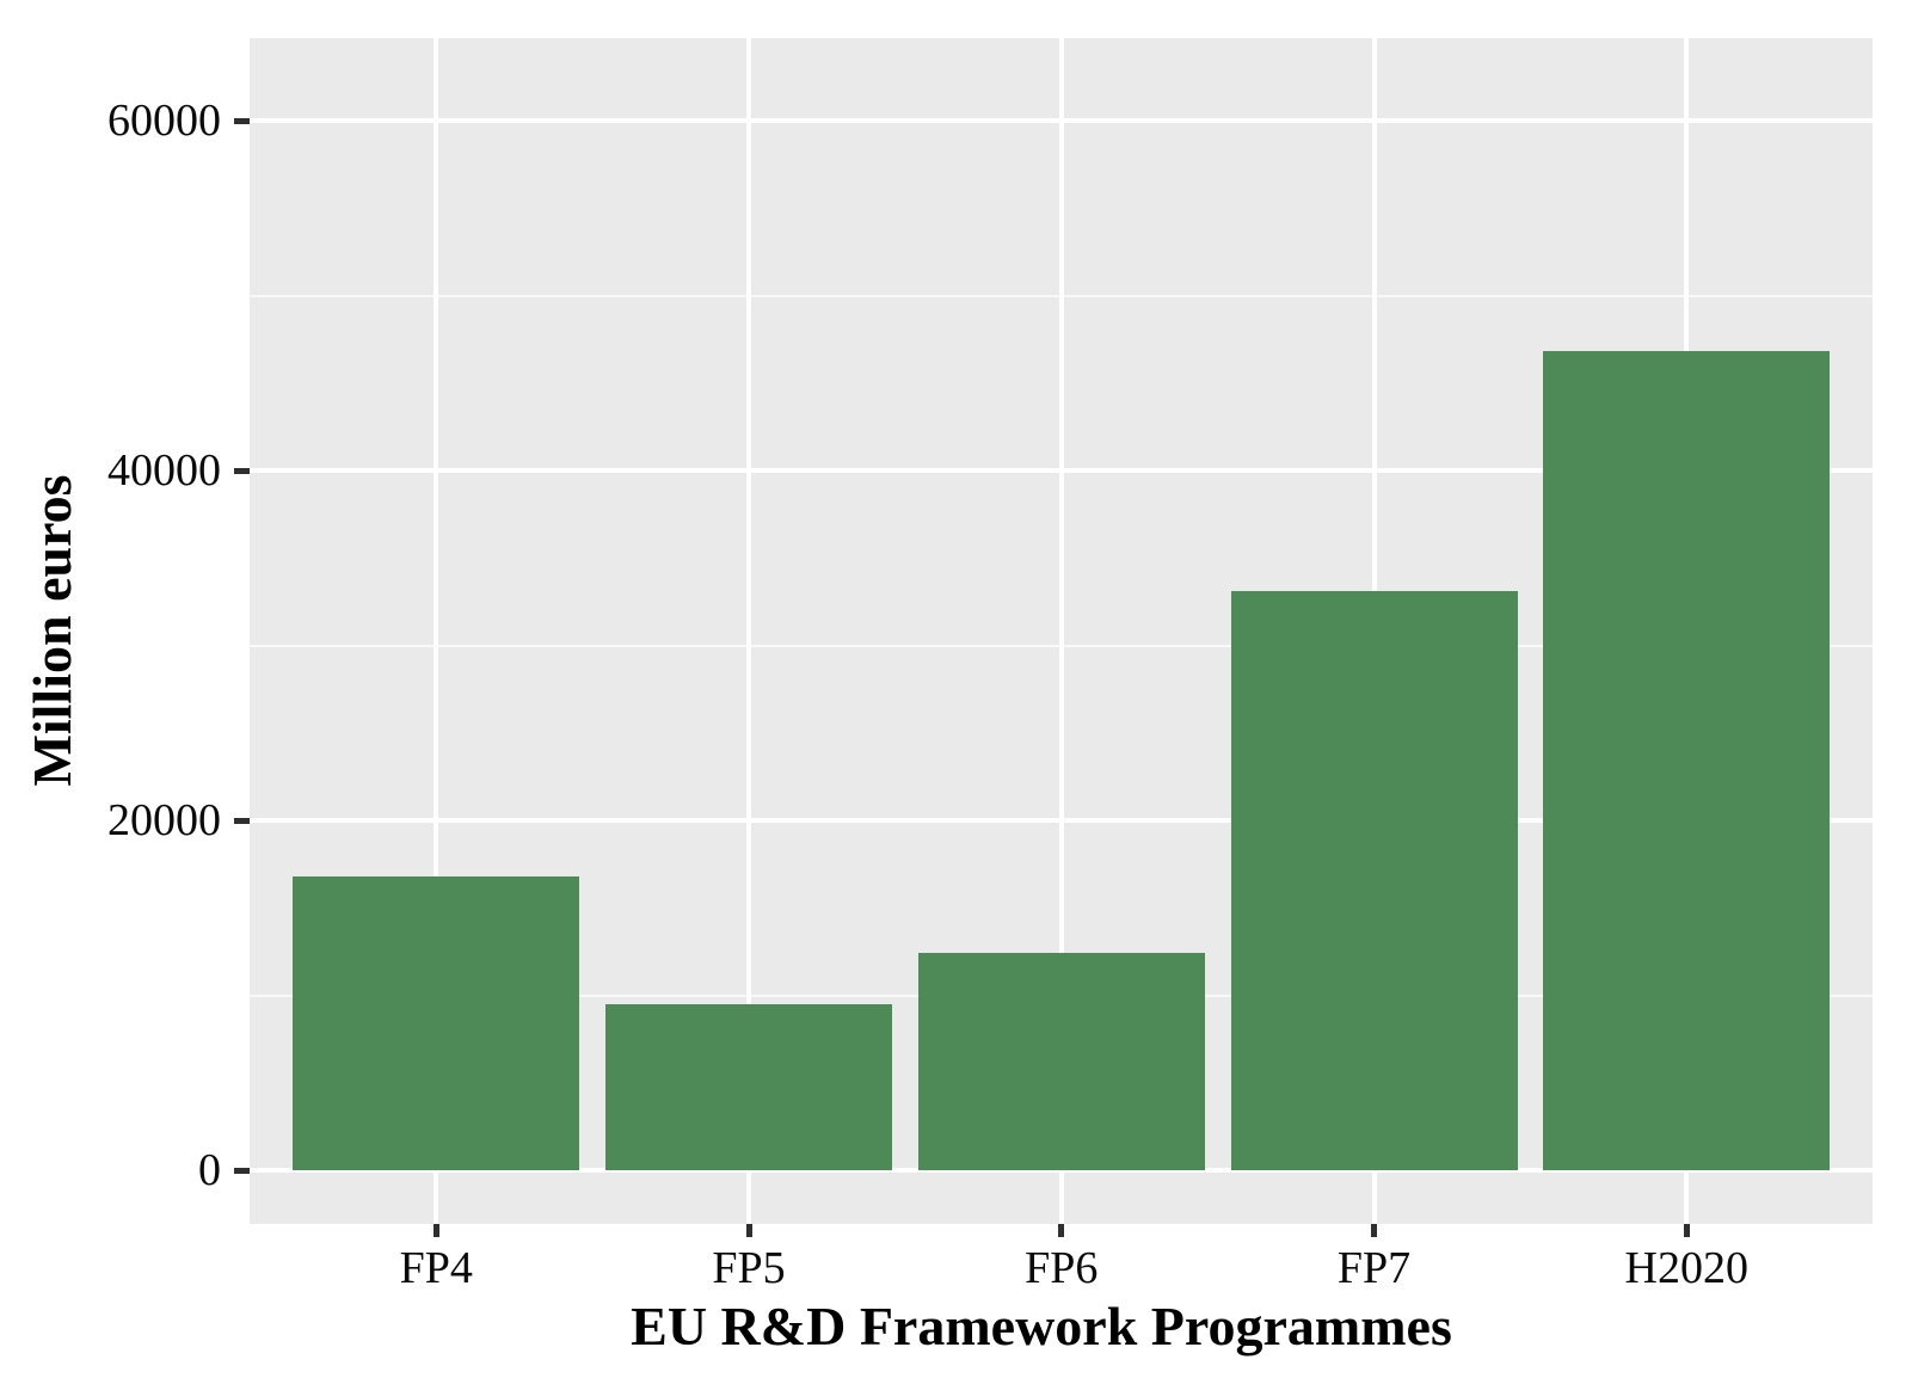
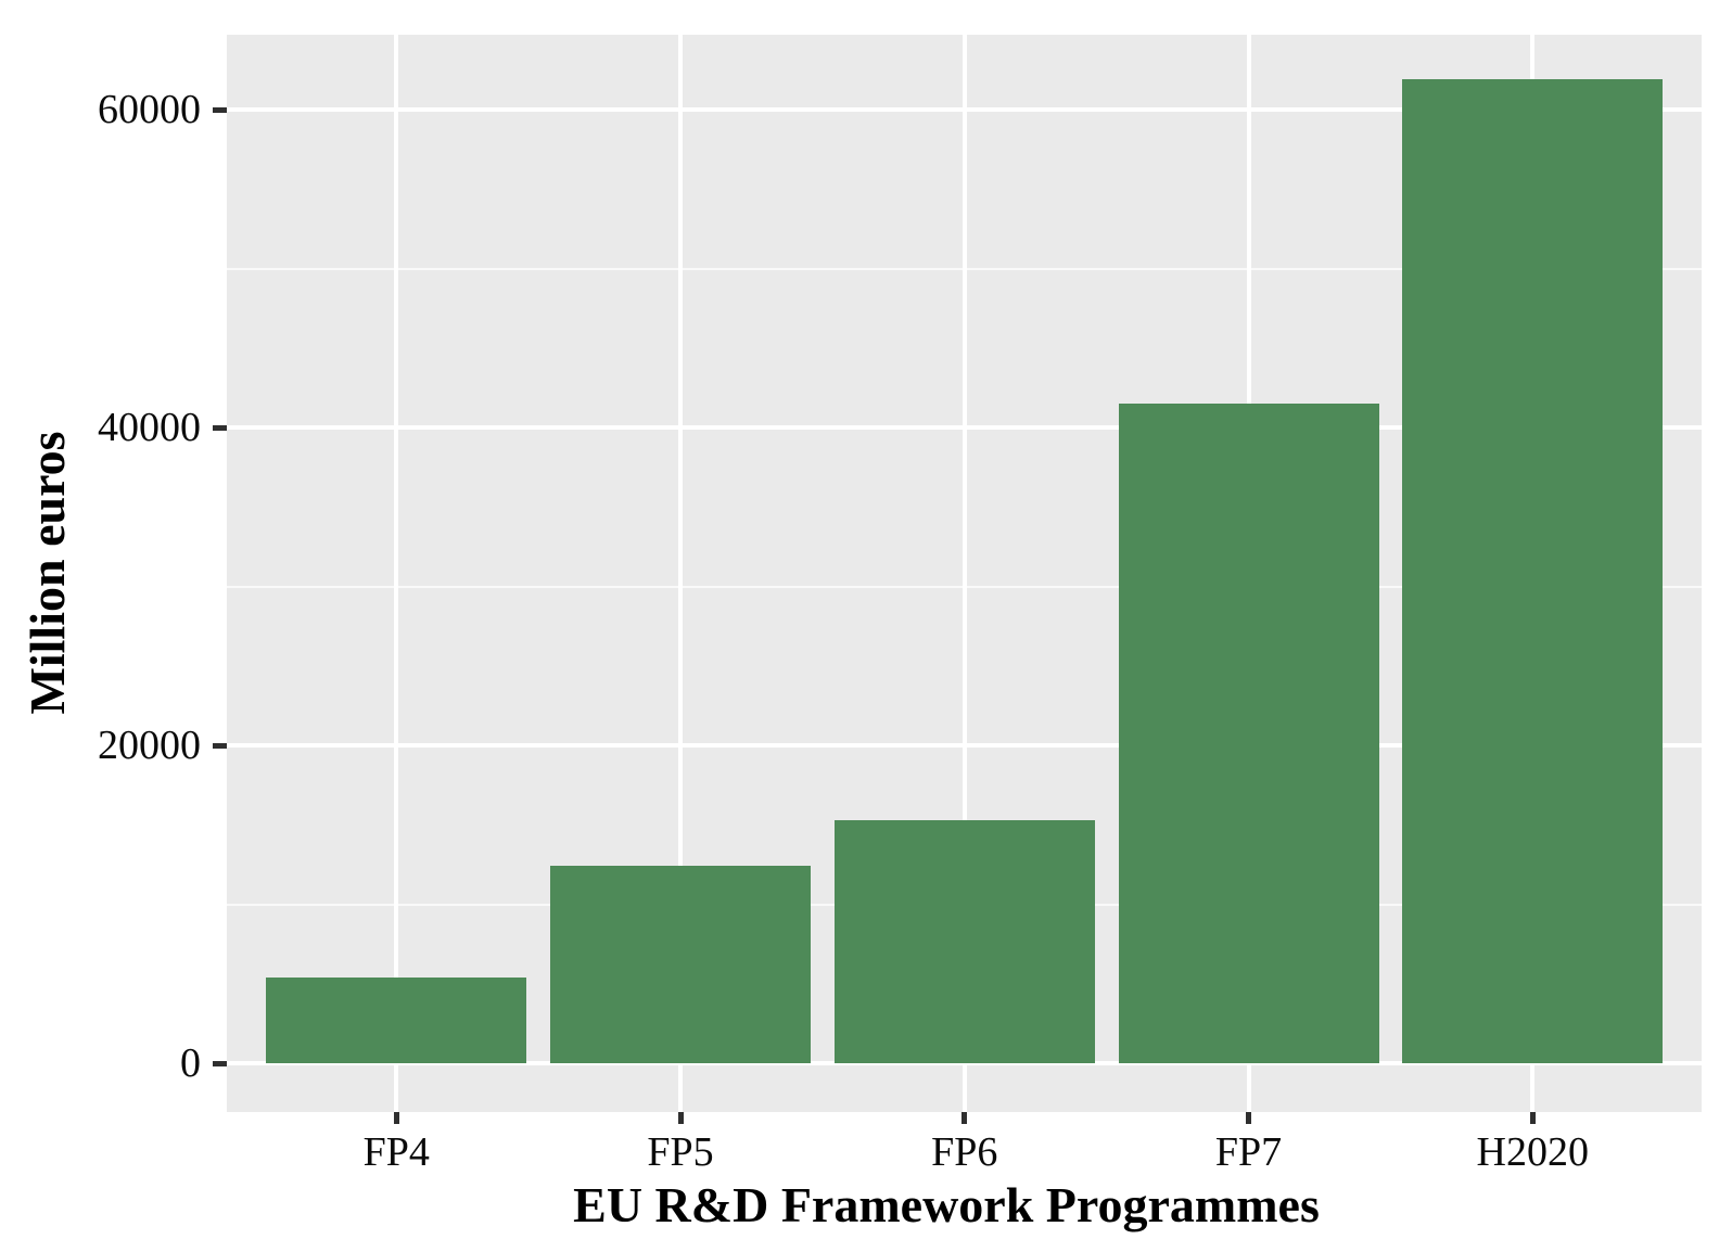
FP4: 16800 -> 5400
FP5: 9500 -> 12400
FP6: 12400 -> 15300
FP7: 33100 -> 41500
H2020: 46800 -> 61900
